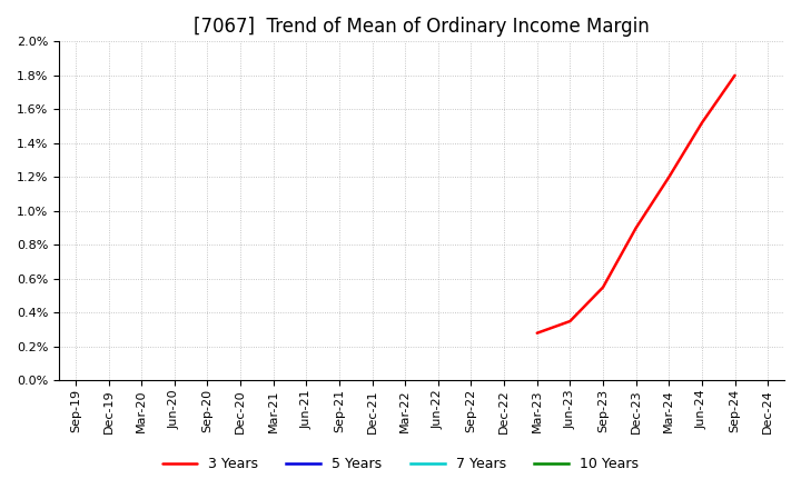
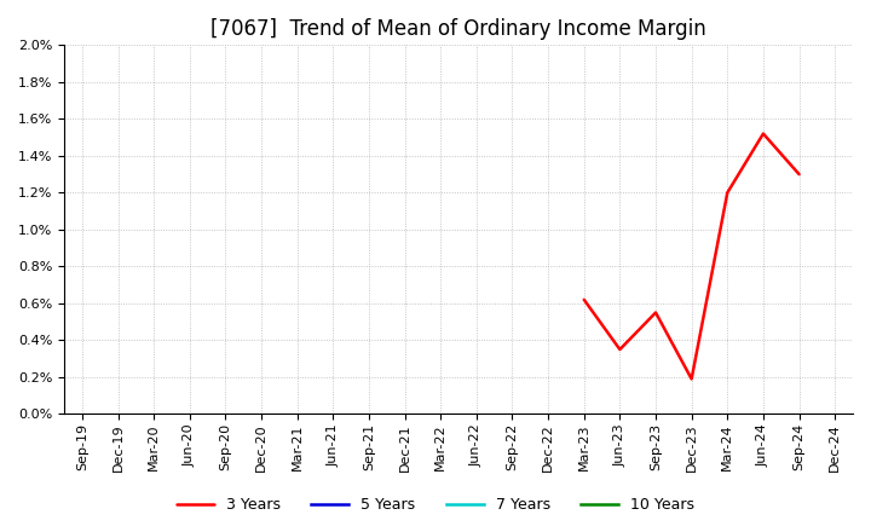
Mar-23: 0.28% -> 0.62%
Dec-23: 0.90% -> 0.19%
Sep-24: 1.80% -> 1.30%
